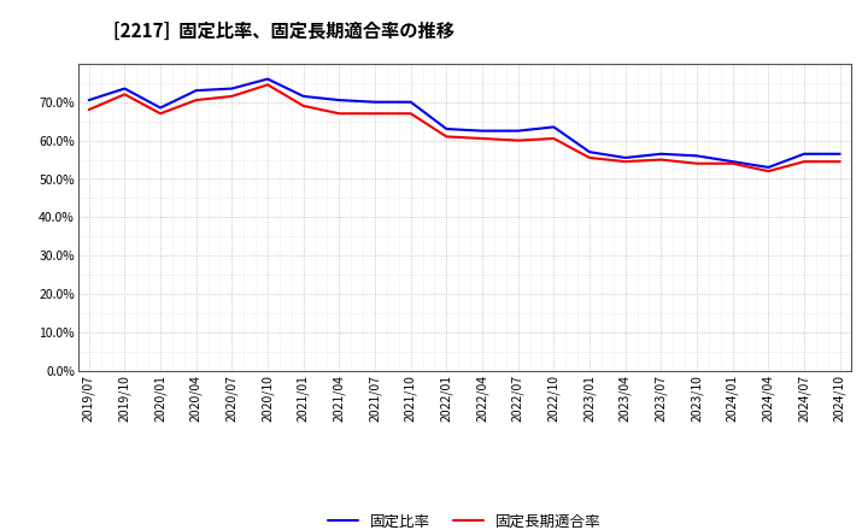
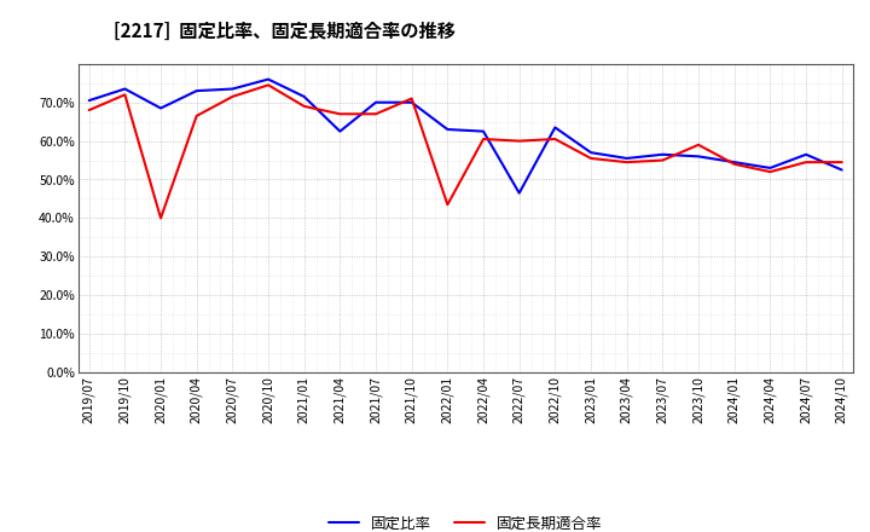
固定長期適合率/2020/01: 67.0% -> 40.0%
固定長期適合率/2020/04: 70.5% -> 66.5%
固定比率/2021/04: 70.5% -> 62.5%
固定長期適合率/2021/10: 67.0% -> 71.0%
固定長期適合率/2022/01: 61.0% -> 43.5%
固定比率/2022/07: 62.5% -> 46.5%
固定長期適合率/2023/10: 54.0% -> 59.0%
固定比率/2024/10: 56.5% -> 52.5%
